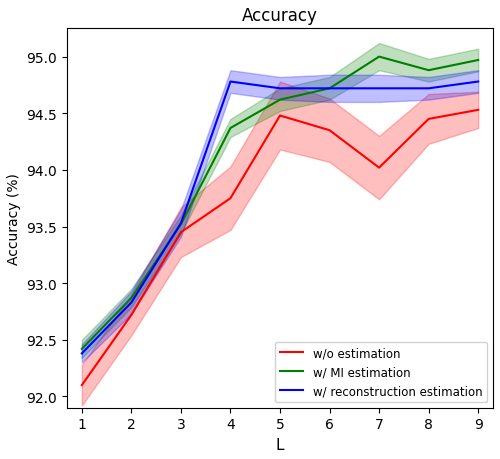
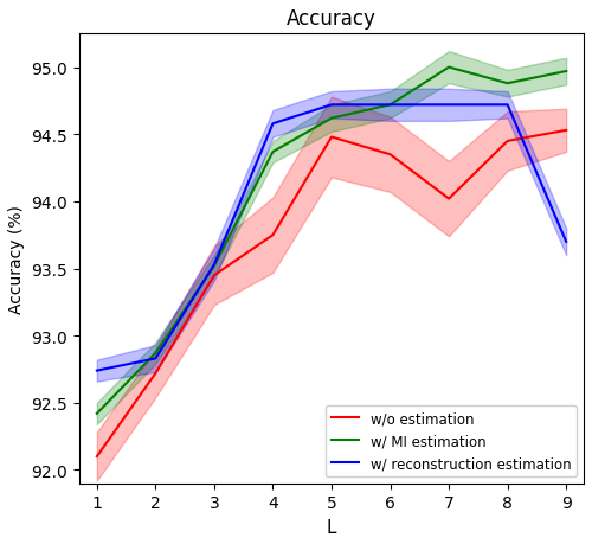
w/ reconstruction estimation/1: 92.38 -> 92.74
w/ reconstruction estimation/4: 94.78 -> 94.58
w/ reconstruction estimation/9: 94.78 -> 93.70
